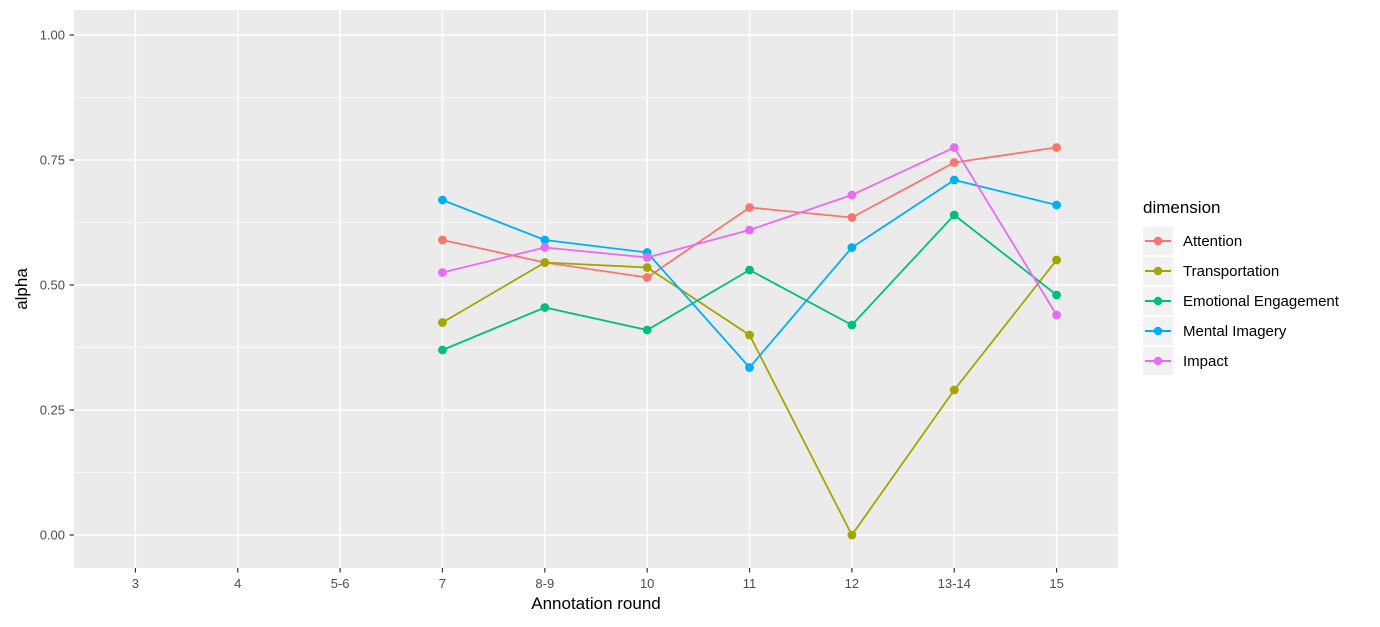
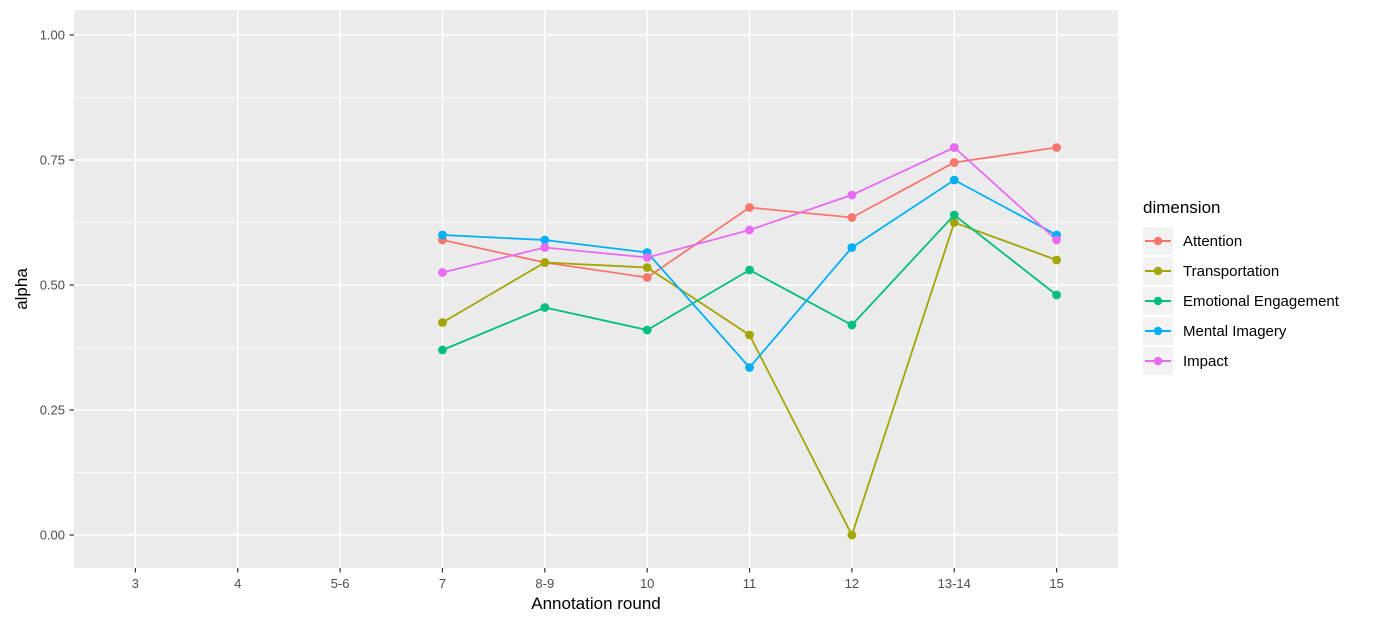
Mental Imagery/7: 0.67 -> 0.60
Transportation/13-14: 0.29 -> 0.62
Mental Imagery/15: 0.66 -> 0.60
Impact/15: 0.44 -> 0.59
